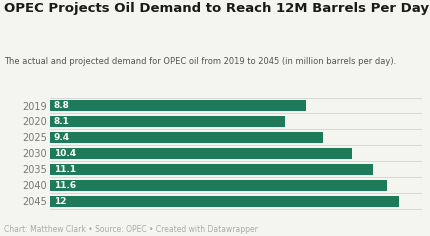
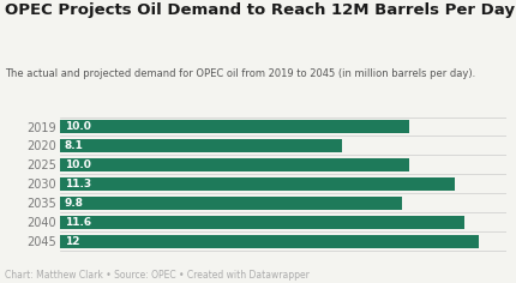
2019: 8.8 -> 10.0
2025: 9.4 -> 10.0
2030: 10.4 -> 11.3
2035: 11.1 -> 9.8
